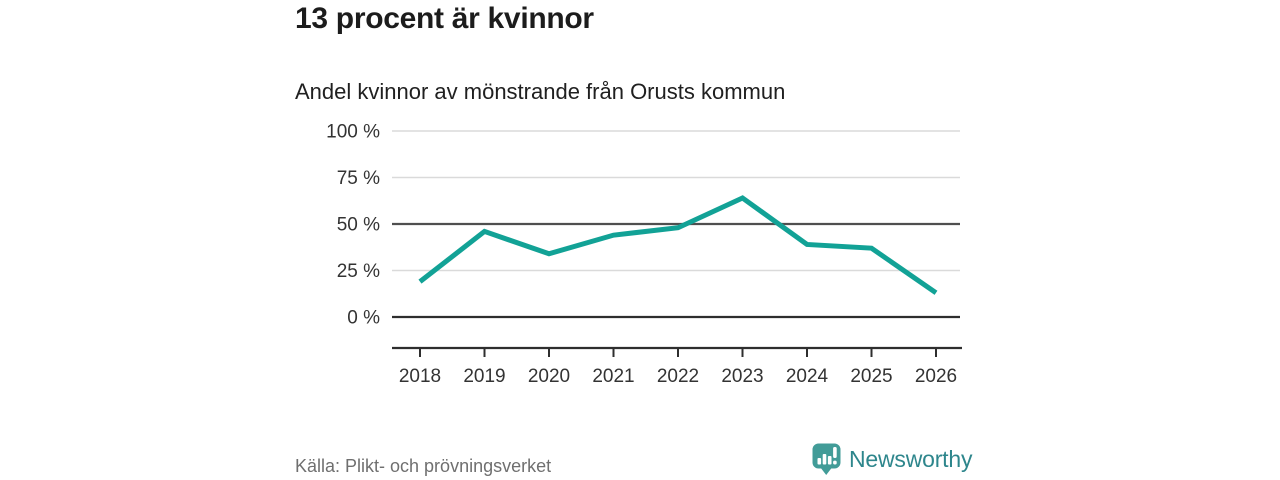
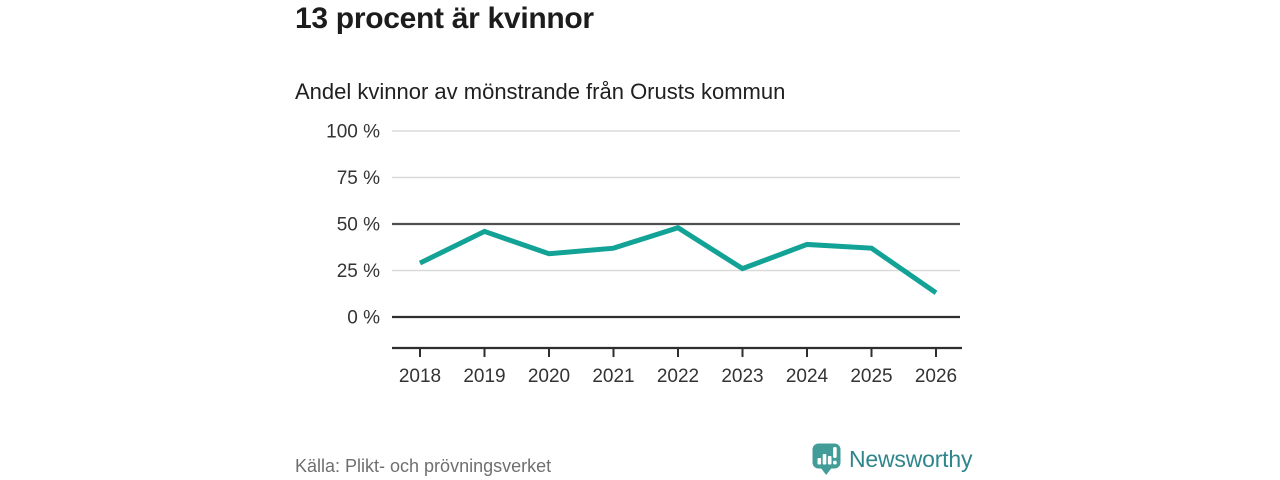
2018: 19% -> 29%
2021: 44% -> 37%
2023: 64% -> 26%
